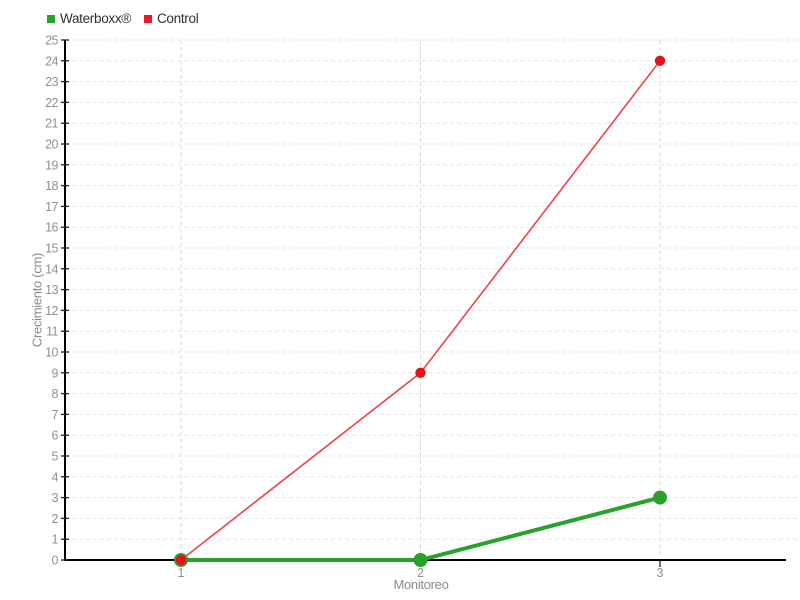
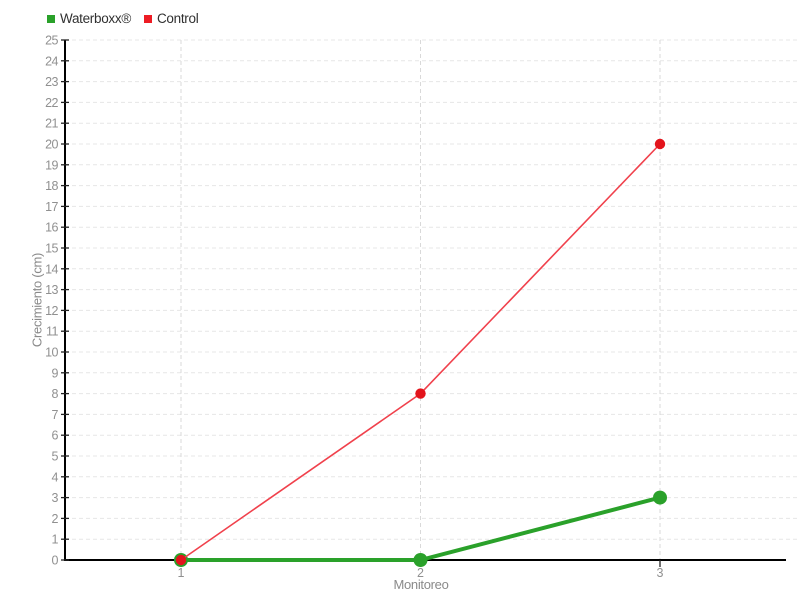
Control/2: 9 -> 8
Control/3: 24 -> 20
